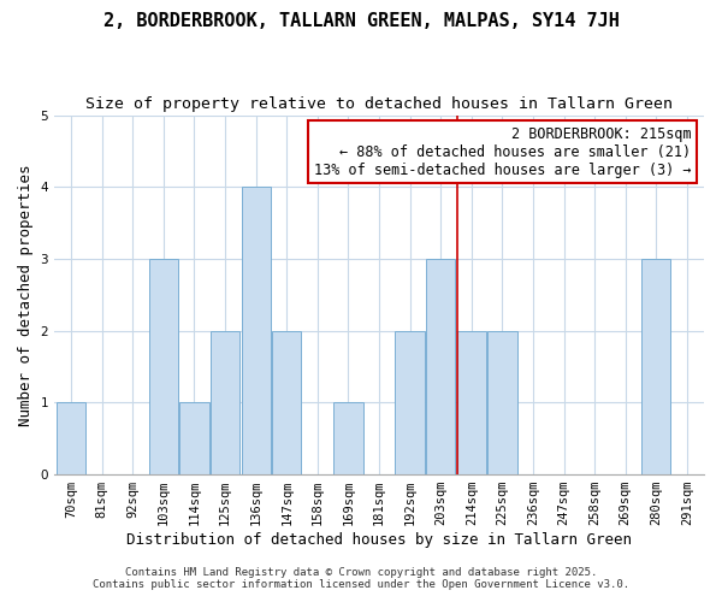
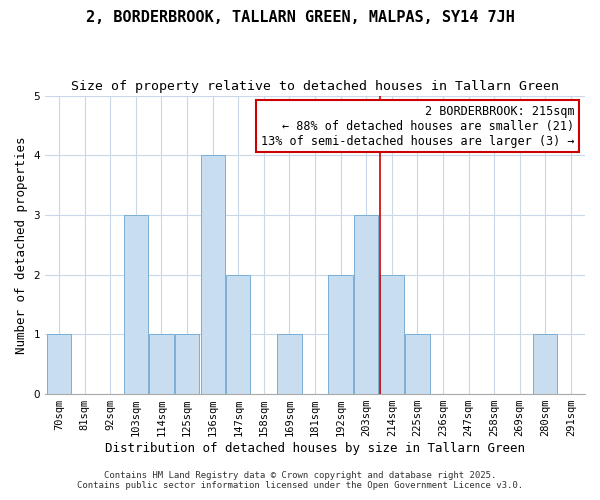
125sqm: 2 -> 1
225sqm: 2 -> 1
280sqm: 3 -> 1
